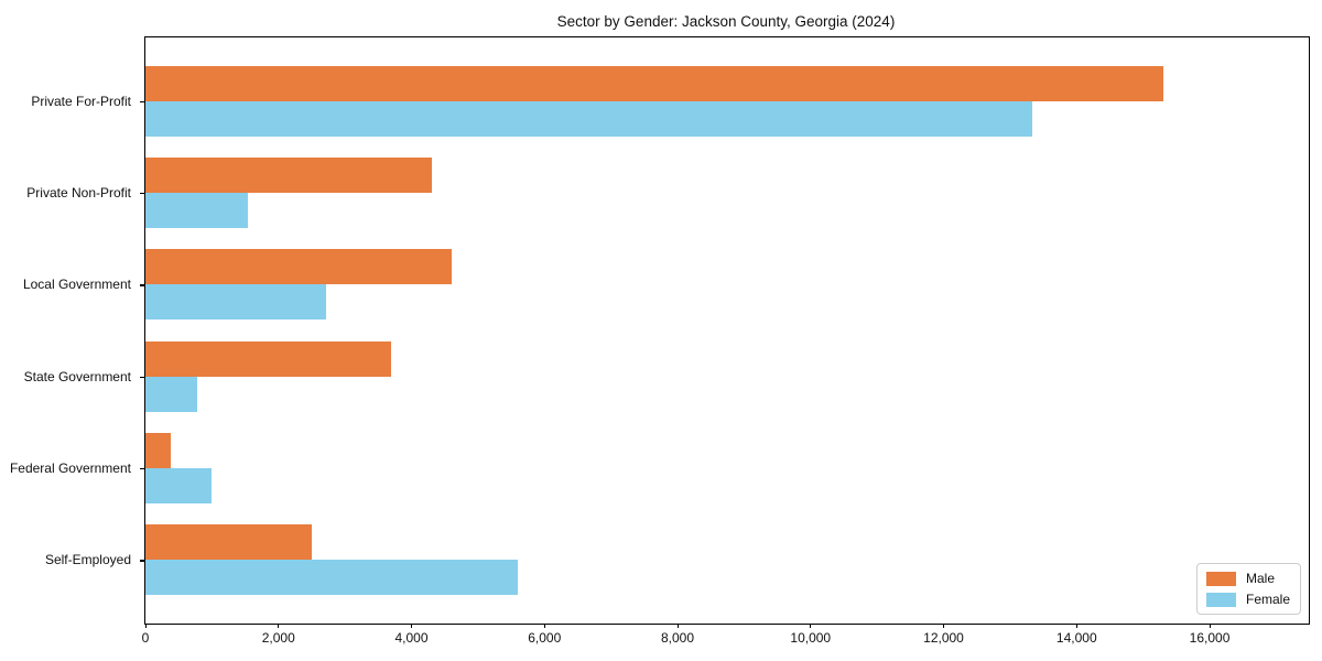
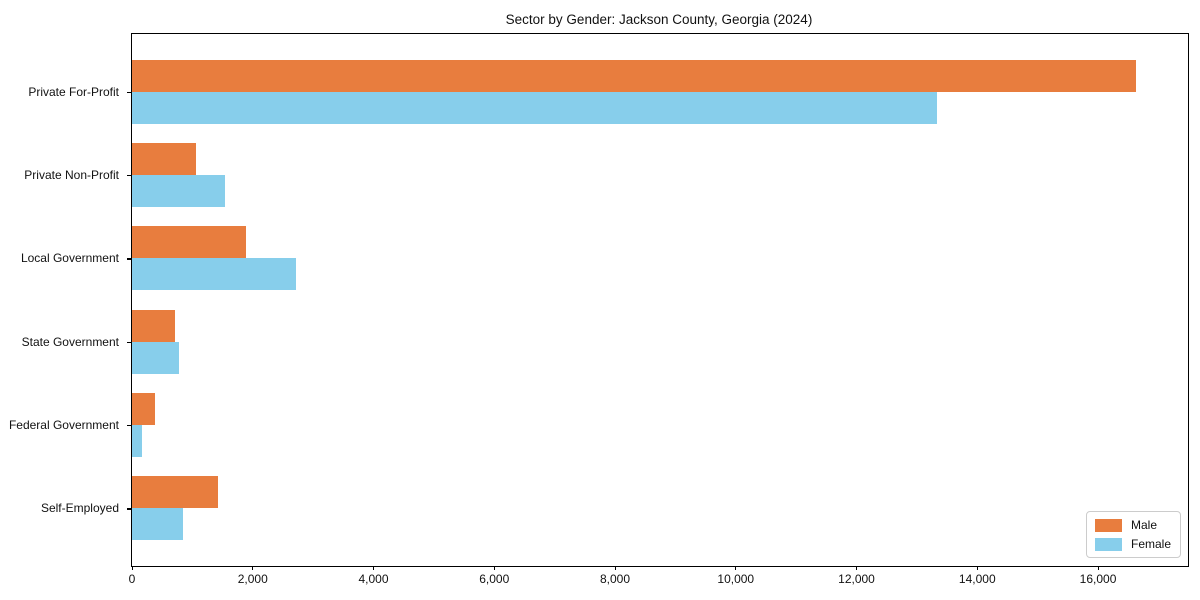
Male/Private For-Profit: 15300 -> 16600
Male/Private Non-Profit: 4300 -> 1100
Male/Local Government: 4600 -> 1900
Male/State Government: 3700 -> 700
Female/Federal Government: 1000 -> 200
Male/Self-Employed: 2500 -> 1400
Female/Self-Employed: 5600 -> 800
